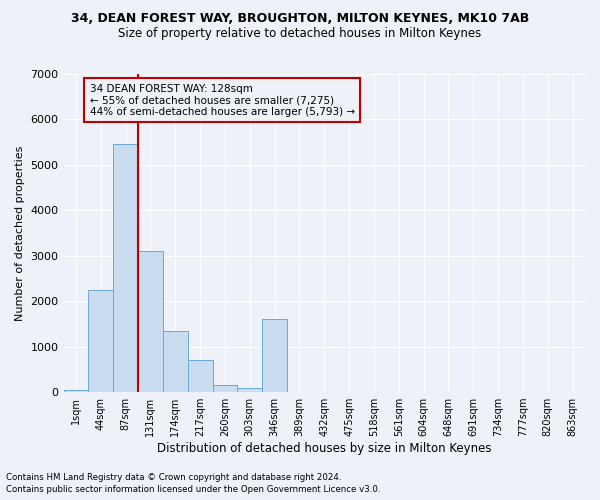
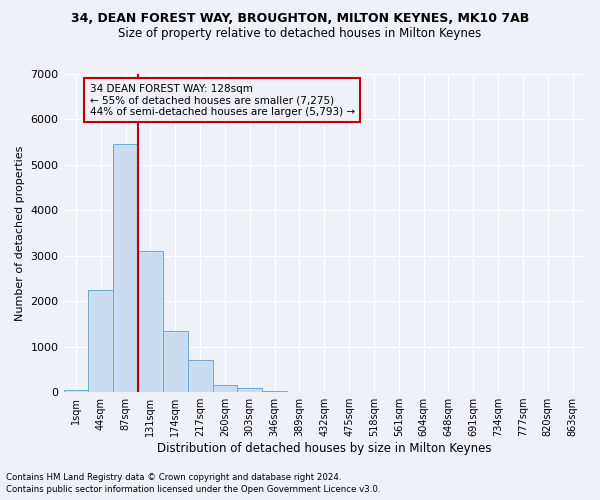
346sqm: 1600 -> 30
